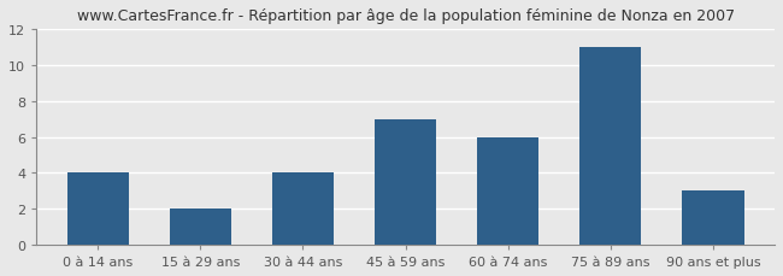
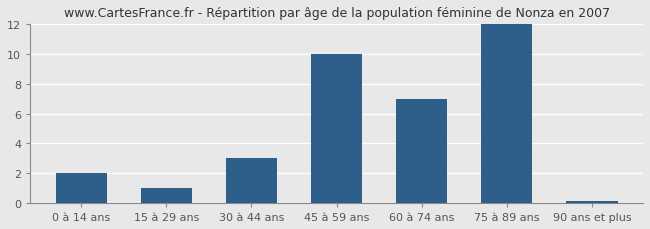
0 à 14 ans: 4.0 -> 2.0
15 à 29 ans: 2.0 -> 1.0
30 à 44 ans: 4.0 -> 3.0
45 à 59 ans: 7.0 -> 10.0
60 à 74 ans: 6.0 -> 7.0
75 à 89 ans: 11.0 -> 12.0
90 ans et plus: 3.0 -> 0.1
